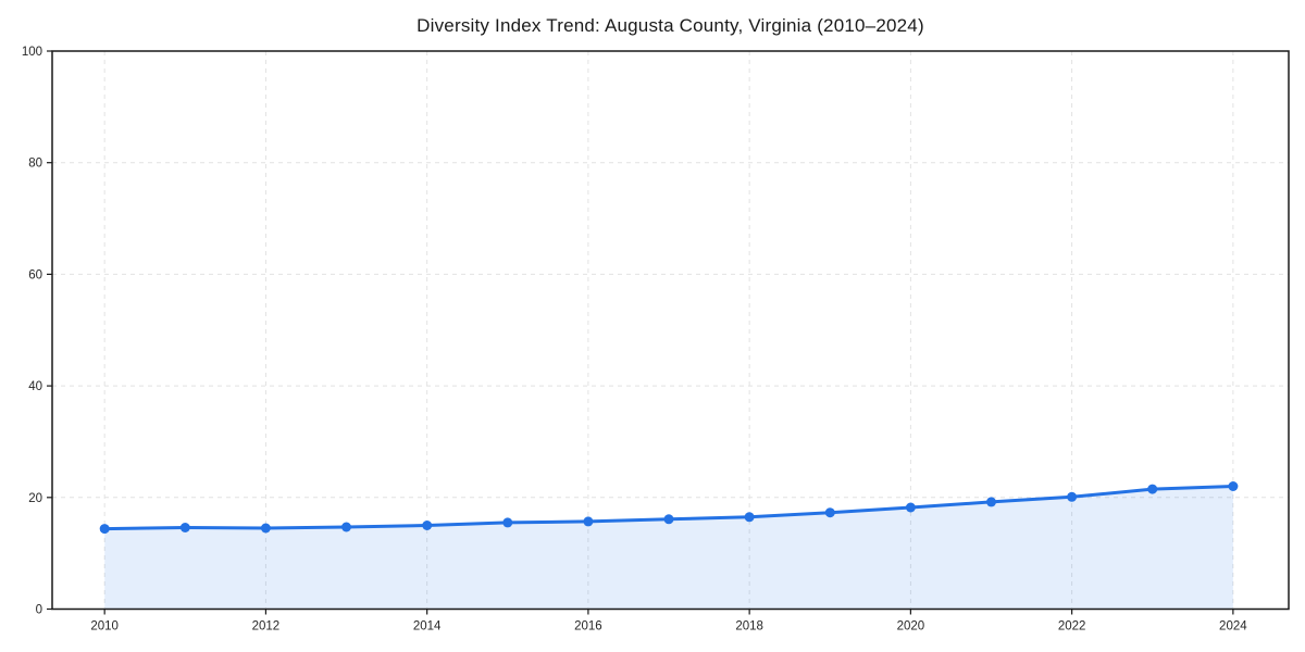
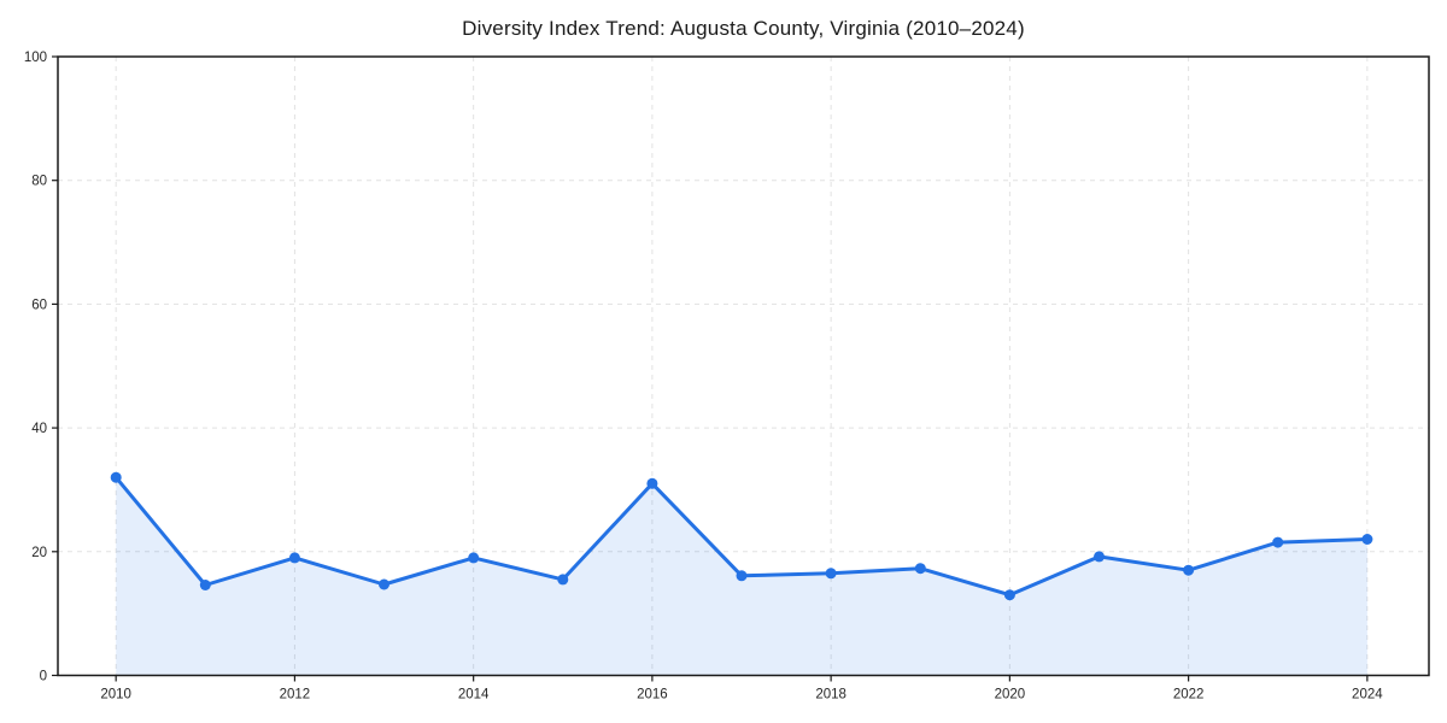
2010: 14 -> 32
2012: 14 -> 19
2014: 15 -> 19
2016: 16 -> 31
2020: 18 -> 13
2022: 20 -> 17
